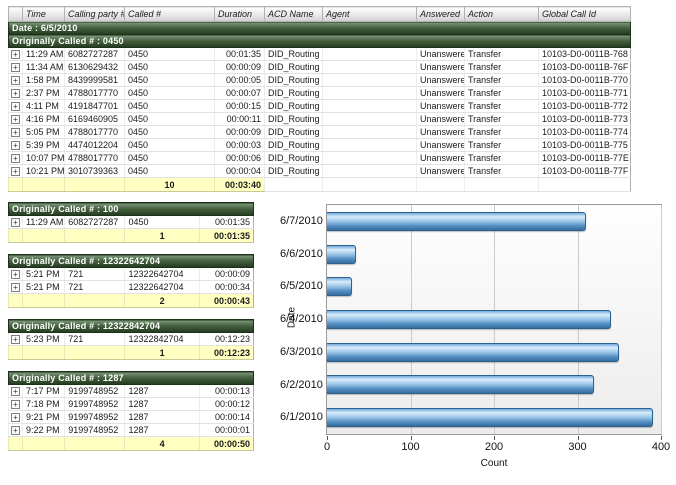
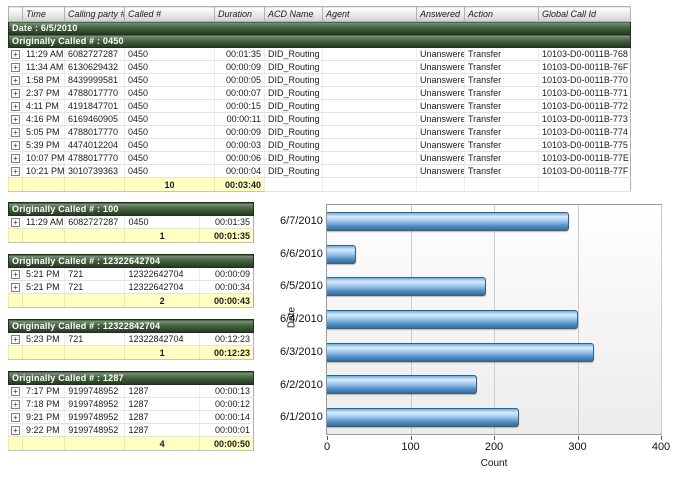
6/7/2010: 310 -> 290
6/5/2010: 30 -> 190
6/4/2010: 340 -> 300
6/3/2010: 350 -> 320
6/2/2010: 320 -> 180
6/1/2010: 390 -> 230
